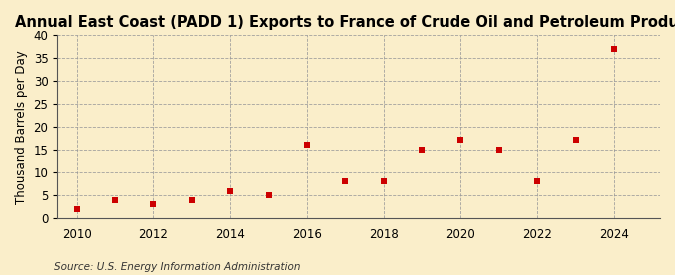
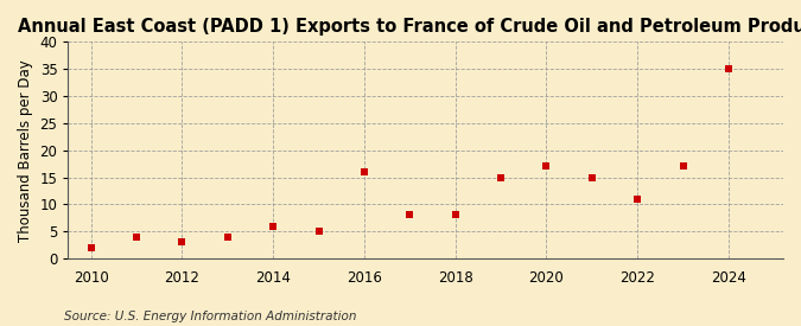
2022: 8 -> 11
2024: 37 -> 35
